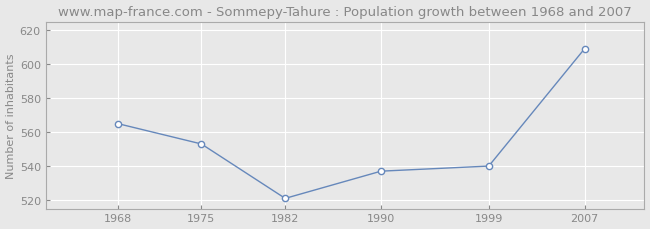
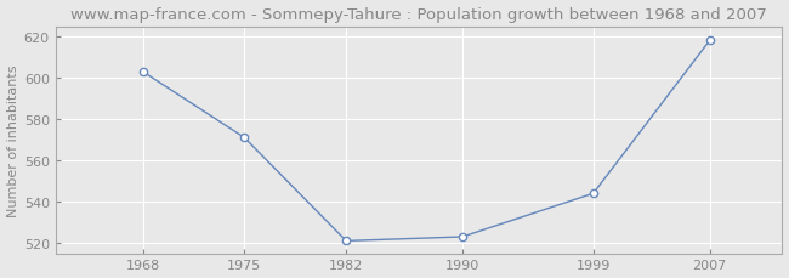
1968: 565 -> 603
1975: 553 -> 571
1990: 537 -> 523
1999: 540 -> 544
2007: 609 -> 618
